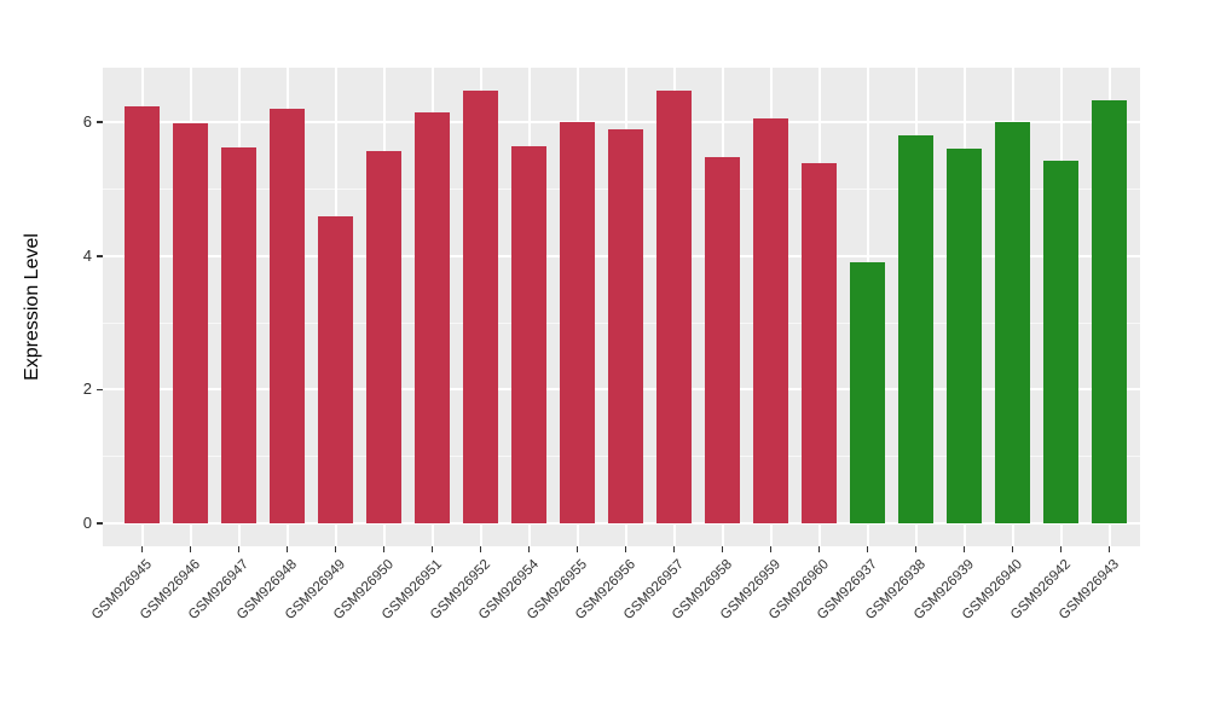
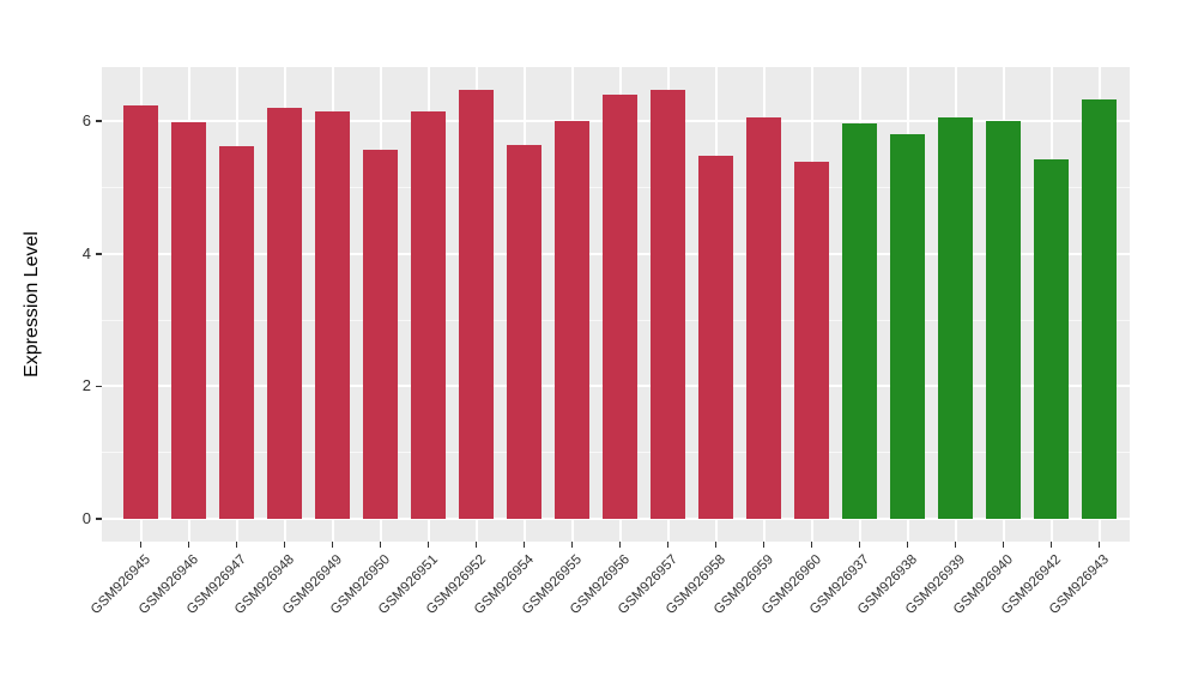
GSM926949: 4.6 -> 6.1
GSM926956: 5.9 -> 6.4
GSM926937: 3.9 -> 6.0
GSM926939: 5.6 -> 6.0
